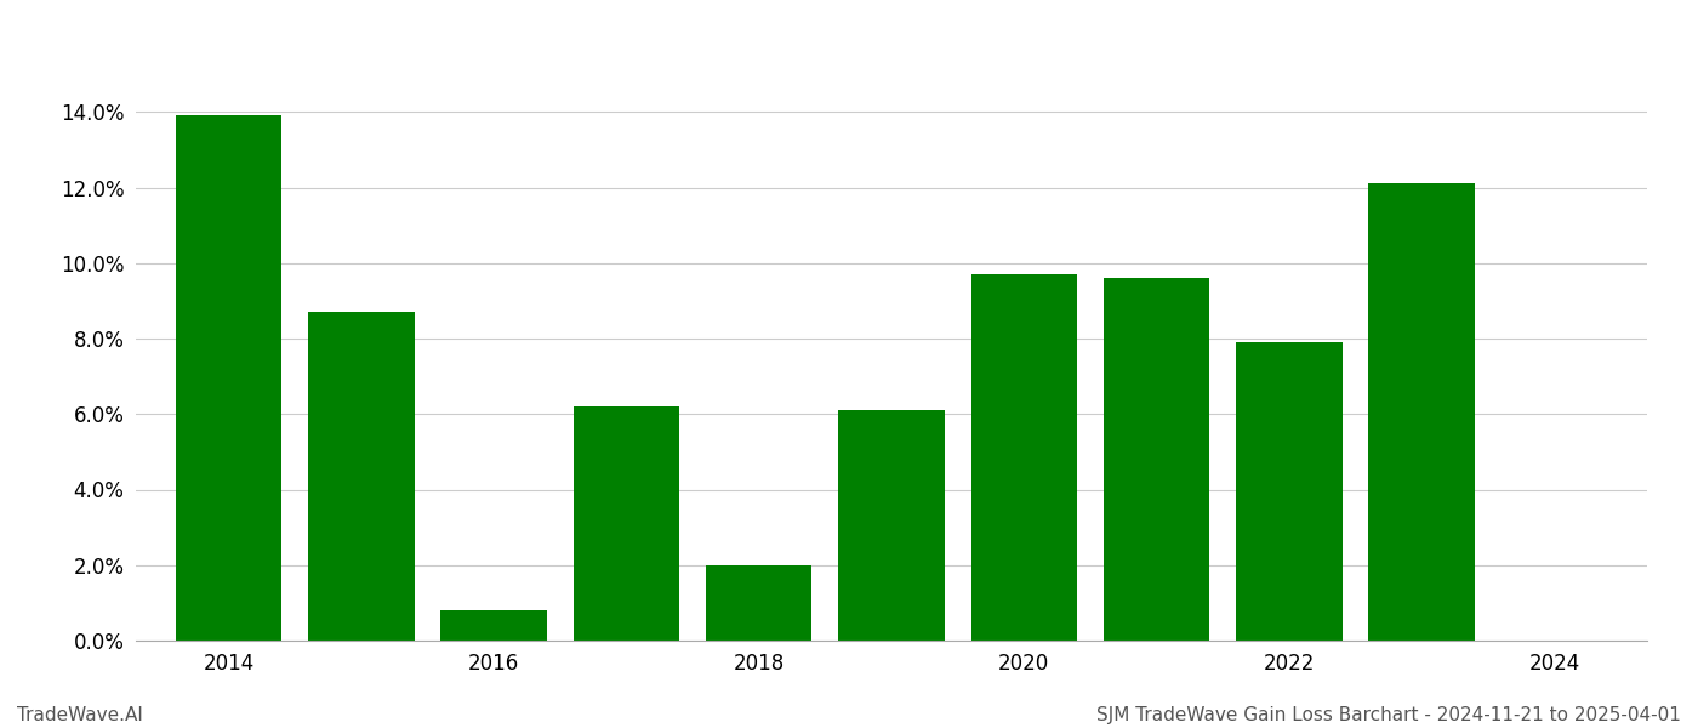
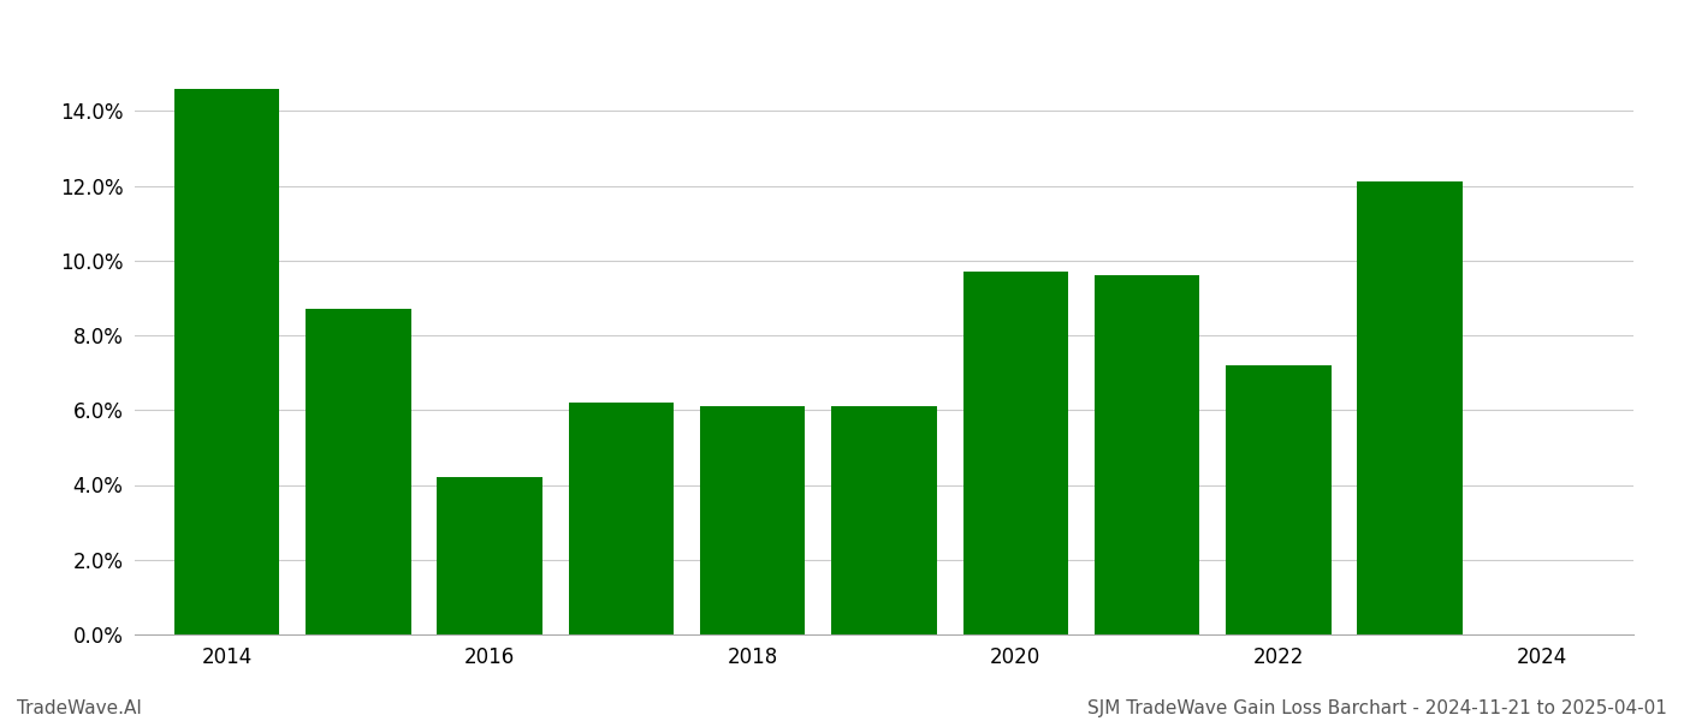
2014: 13.9% -> 14.6%
2016: 0.8% -> 4.2%
2018: 2.0% -> 6.1%
2022: 7.9% -> 7.2%
